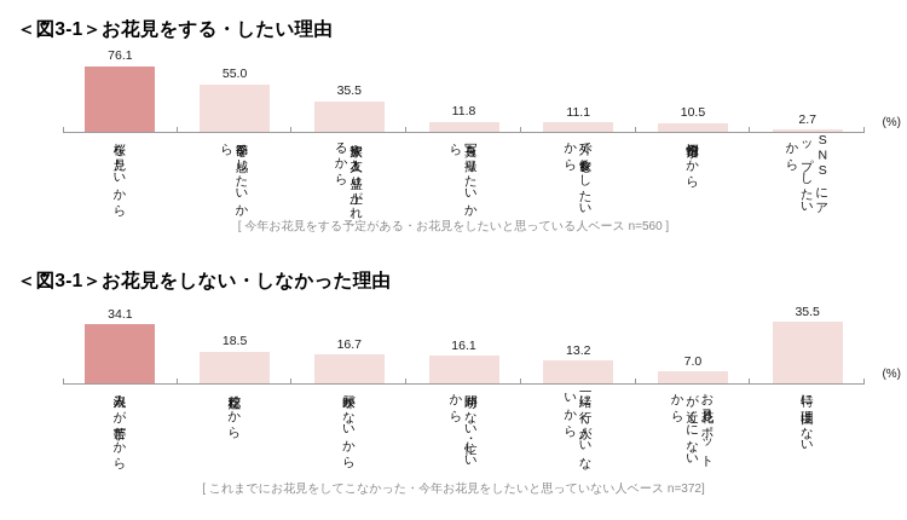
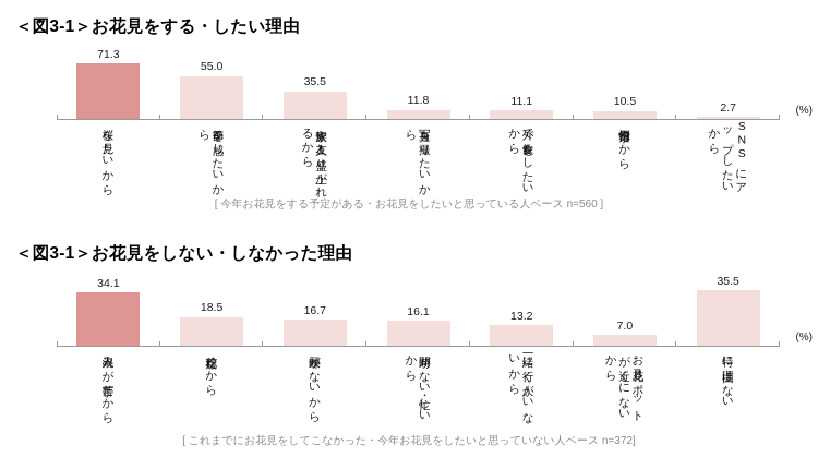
＜図3-1＞お花見をする・したい理由/桜を見たいから: 76.1 -> 71.3
